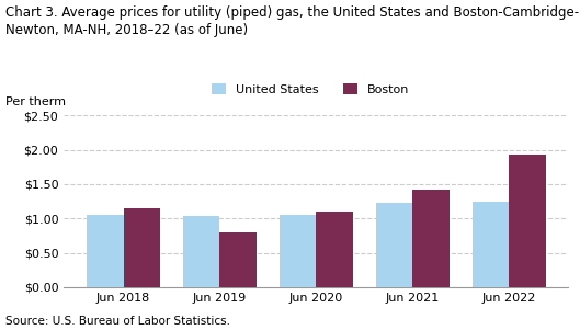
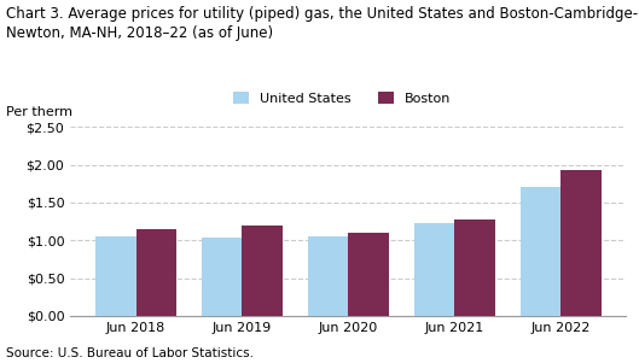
Boston/Jun 2019: $0.80 -> $1.20
Boston/Jun 2021: $1.42 -> $1.27
United States/Jun 2022: $1.24 -> $1.70
